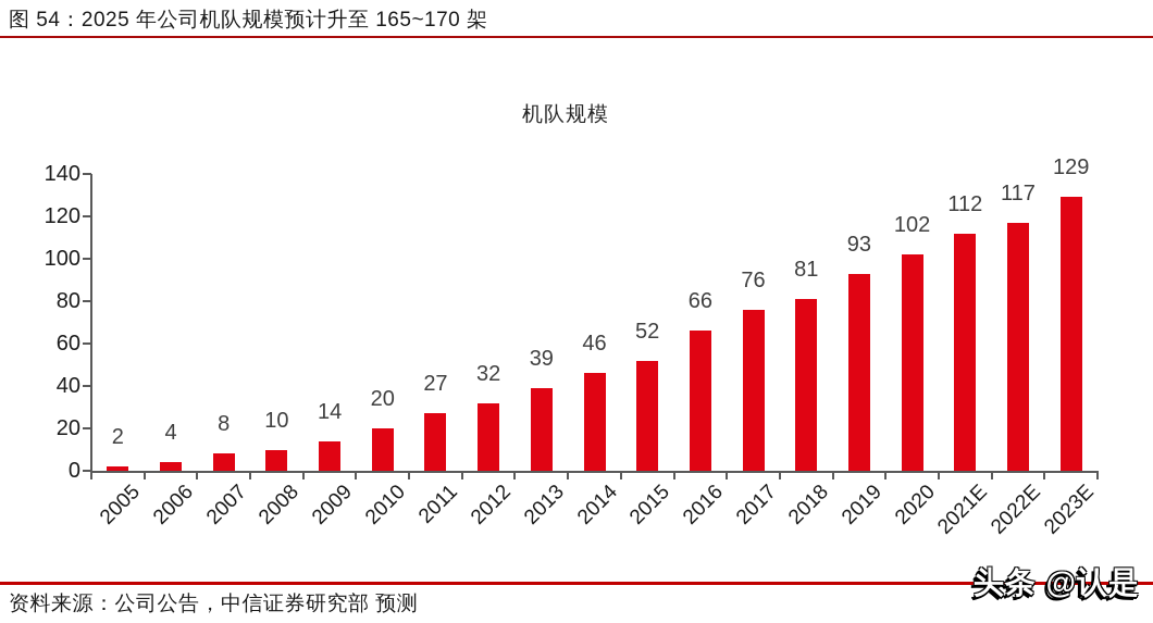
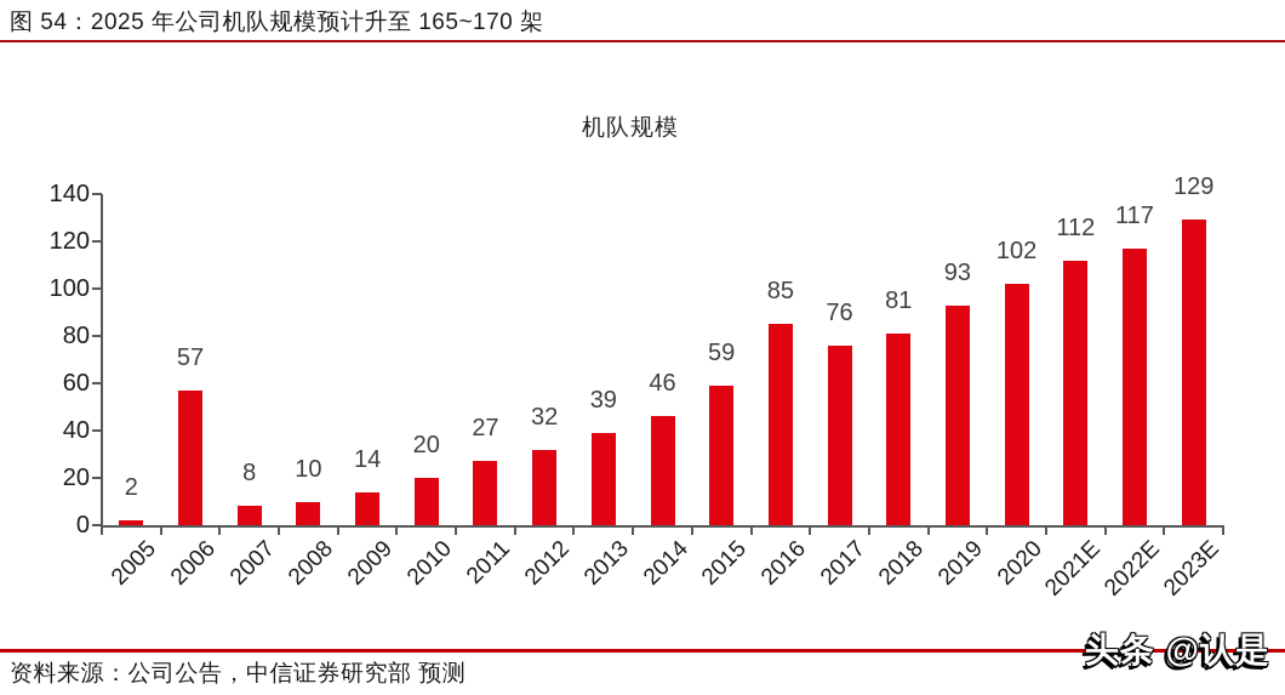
2006: 4 -> 57
2015: 52 -> 59
2016: 66 -> 85
